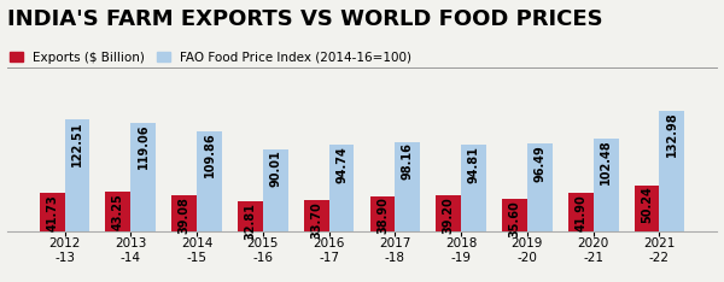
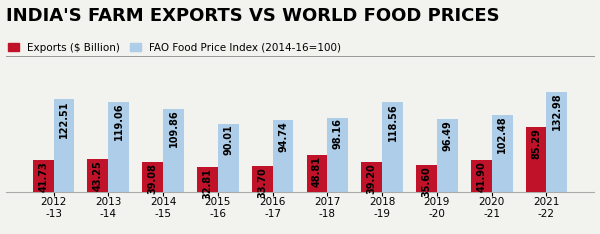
Exports ($ Billion)/2017 -18: 38.90 -> 48.81
FAO Food Price Index (2014-16=100)/2018 -19: 94.81 -> 118.56
Exports ($ Billion)/2021 -22: 50.24 -> 85.29
